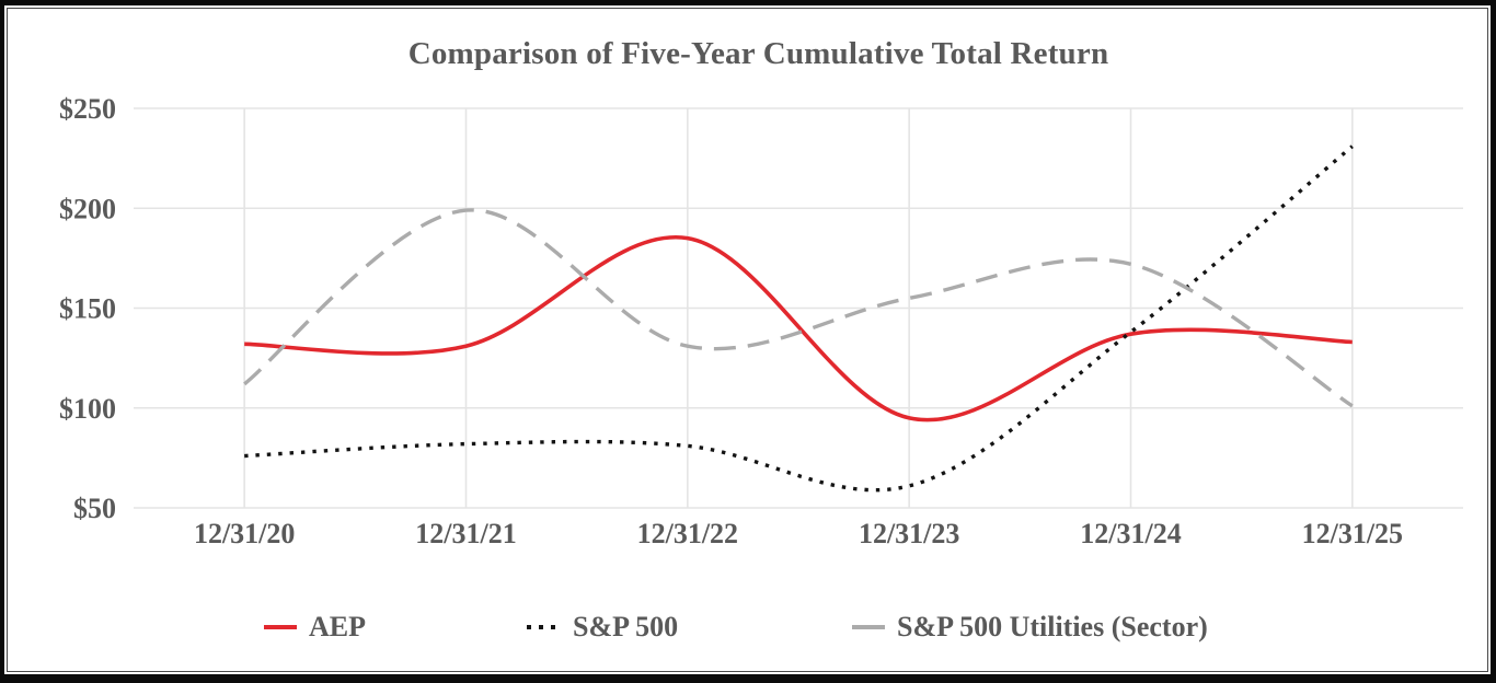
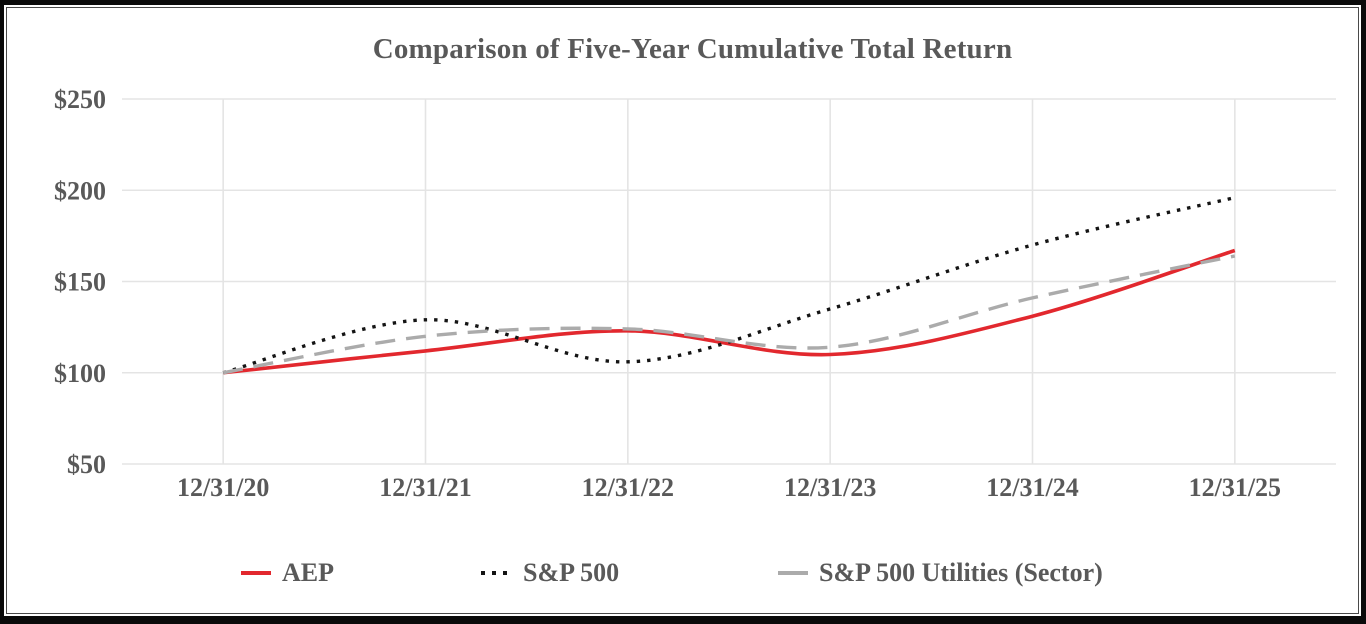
AEP/12/31/20: $132 -> $100
S&P 500/12/31/20: $76 -> $100
S&P 500 Utilities (Sector)/12/31/20: $112 -> $100
AEP/12/31/21: $131 -> $112
S&P 500/12/31/21: $82 -> $129
S&P 500 Utilities (Sector)/12/31/21: $199 -> $120
AEP/12/31/22: $185 -> $123
S&P 500/12/31/22: $81 -> $106
S&P 500 Utilities (Sector)/12/31/22: $131 -> $124
AEP/12/31/23: $95 -> $110
S&P 500/12/31/23: $61 -> $135
S&P 500 Utilities (Sector)/12/31/23: $155 -> $114
AEP/12/31/24: $137 -> $131
S&P 500/12/31/24: $138 -> $170
S&P 500 Utilities (Sector)/12/31/24: $172 -> $141
AEP/12/31/25: $133 -> $167
S&P 500/12/31/25: $231 -> $196
S&P 500 Utilities (Sector)/12/31/25: $101 -> $164
